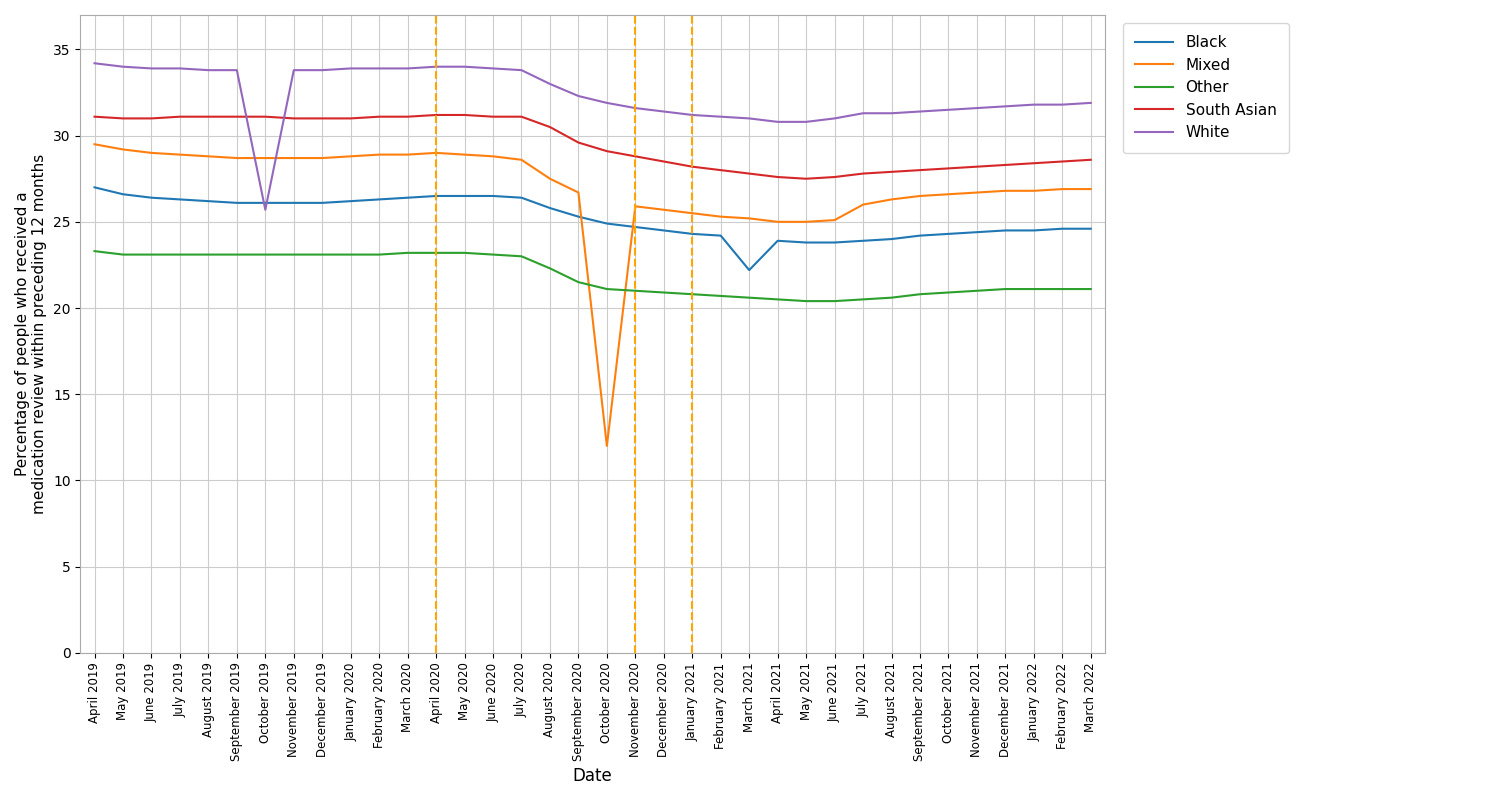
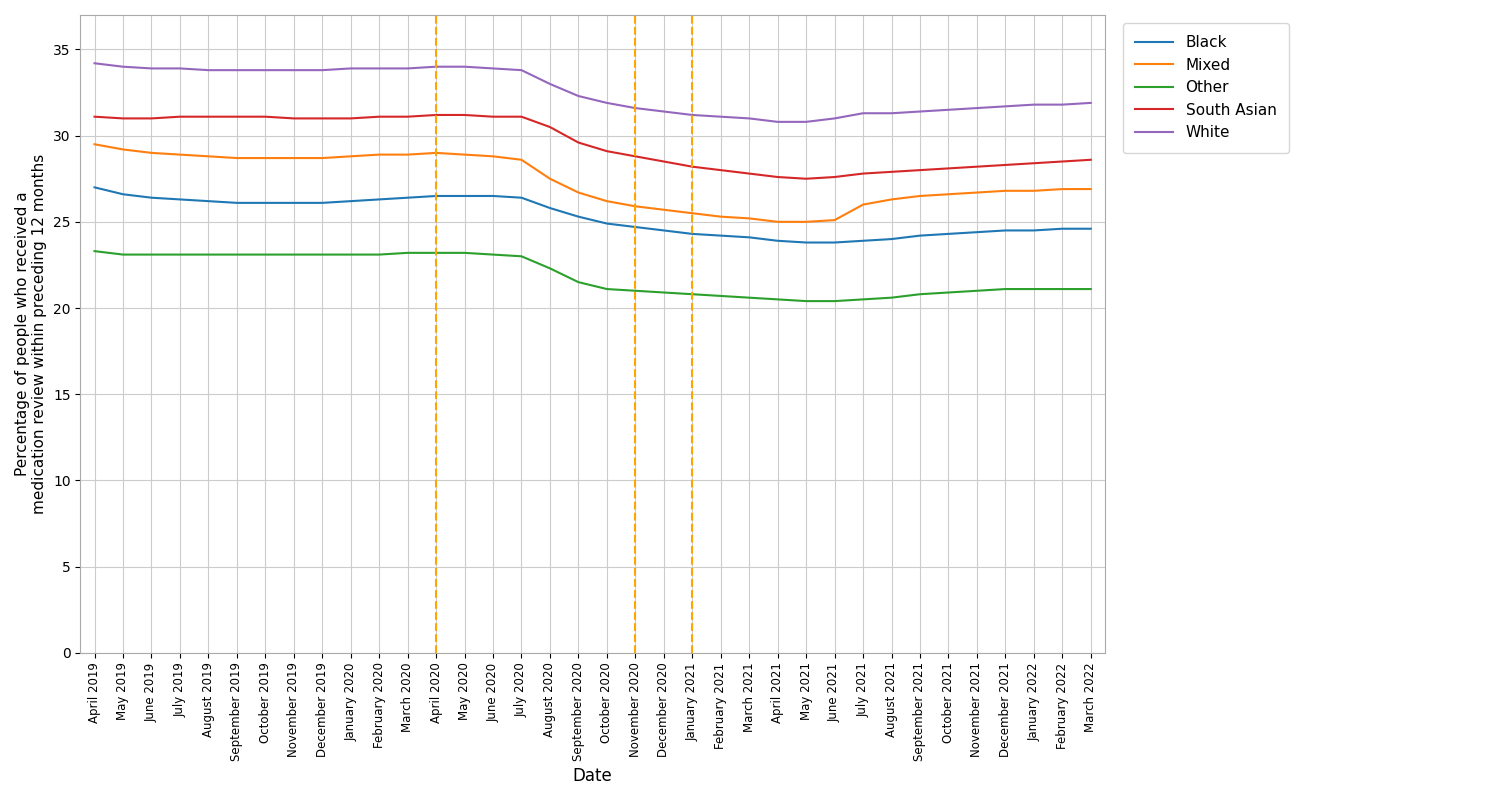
White/October 2019: 25.7 -> 33.8
Mixed/October 2020: 12.0 -> 26.2
Black/March 2021: 22.2 -> 24.1
